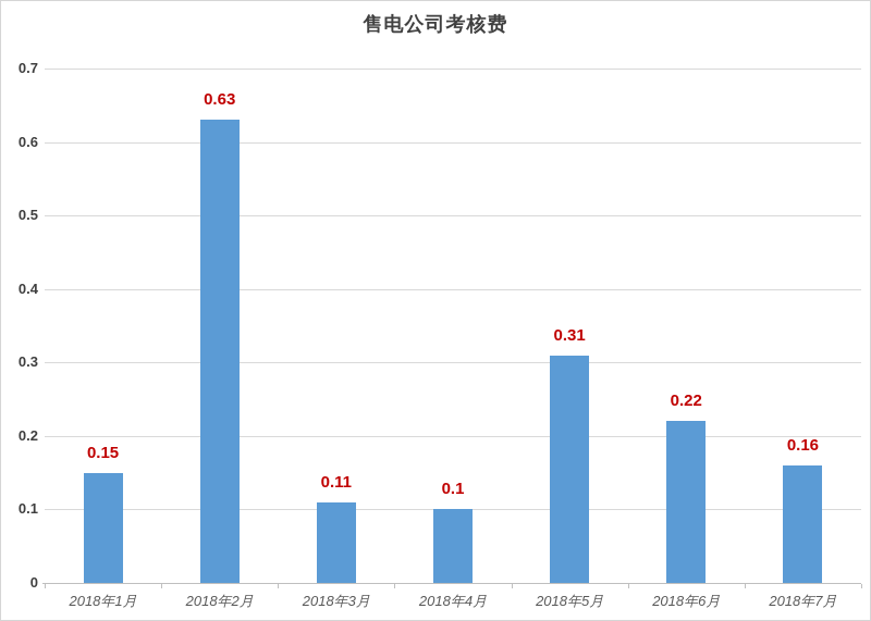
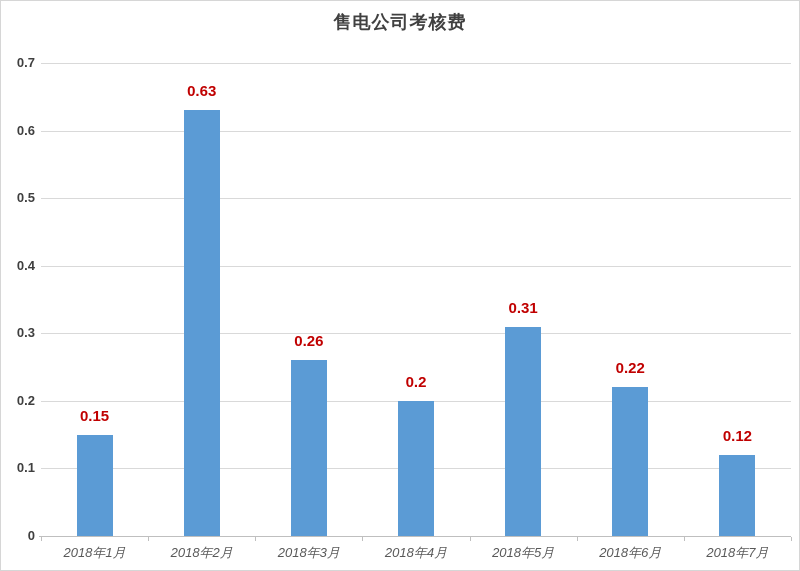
2018年3月: 0.11 -> 0.26
2018年4月: 0.1 -> 0.2
2018年7月: 0.16 -> 0.12
